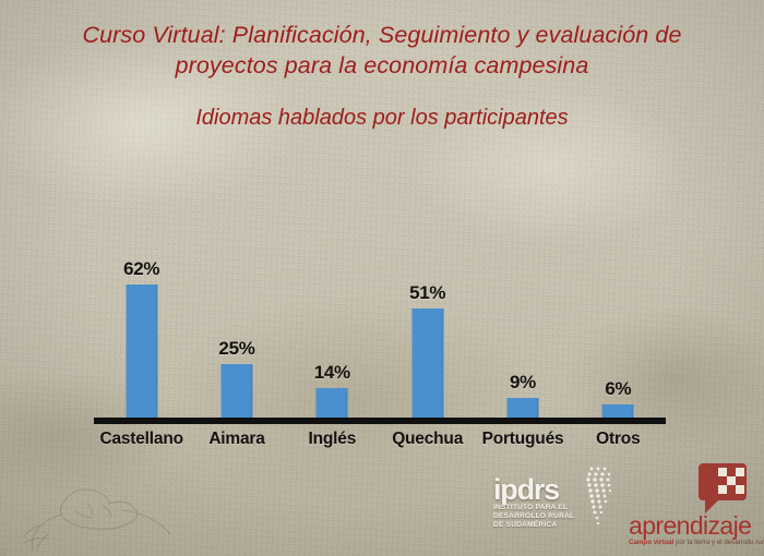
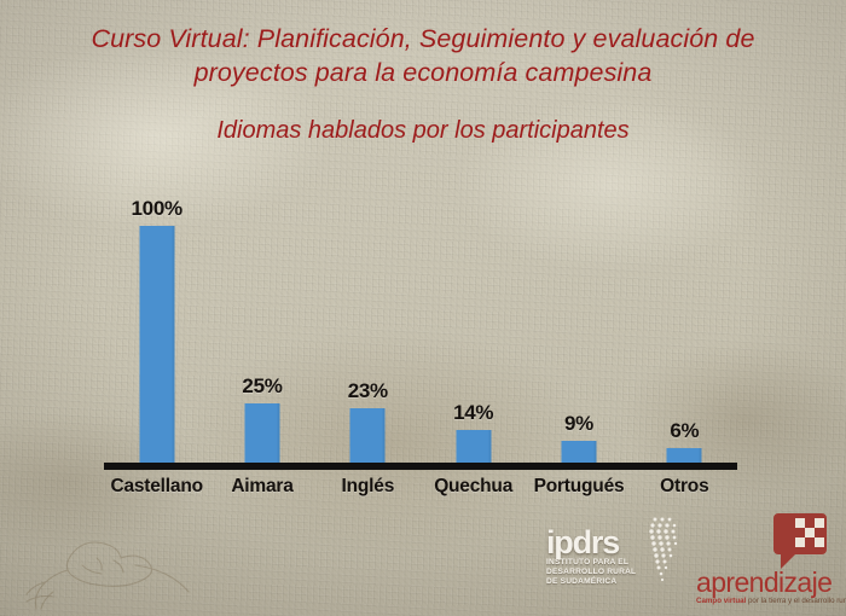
Castellano: 62% -> 100%
Inglés: 14% -> 23%
Quechua: 51% -> 14%
